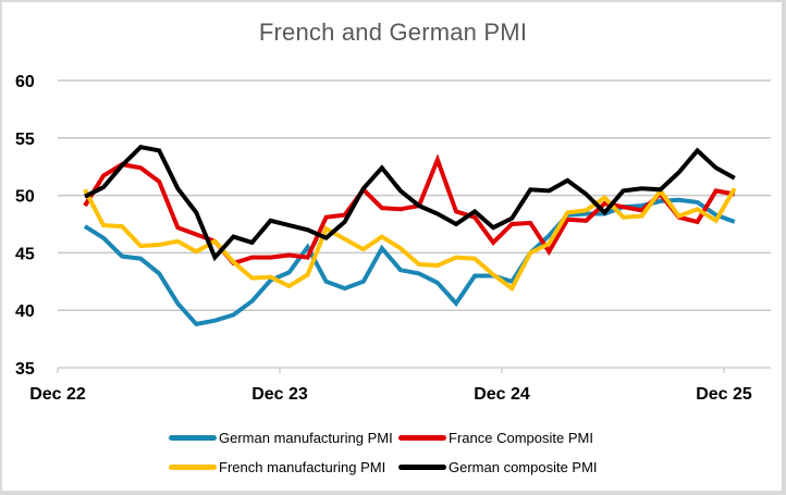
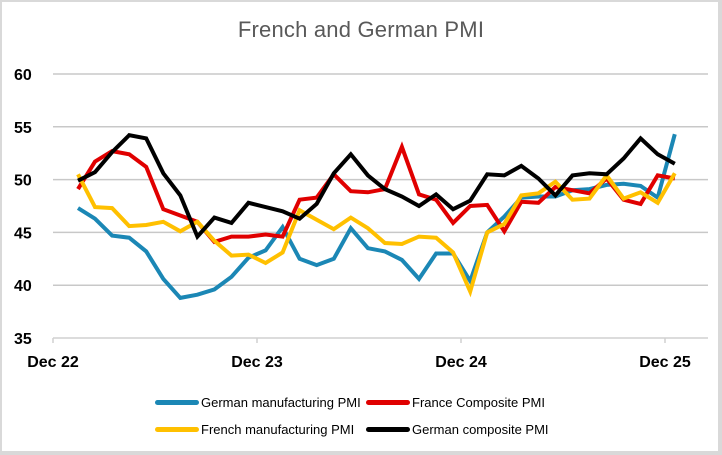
German manufacturing PMI/Dec 24: 42.5 -> 40.4
French manufacturing PMI/Dec 24: 41.9 -> 39.4
German manufacturing PMI/Dec 25: 47.7 -> 54.3
